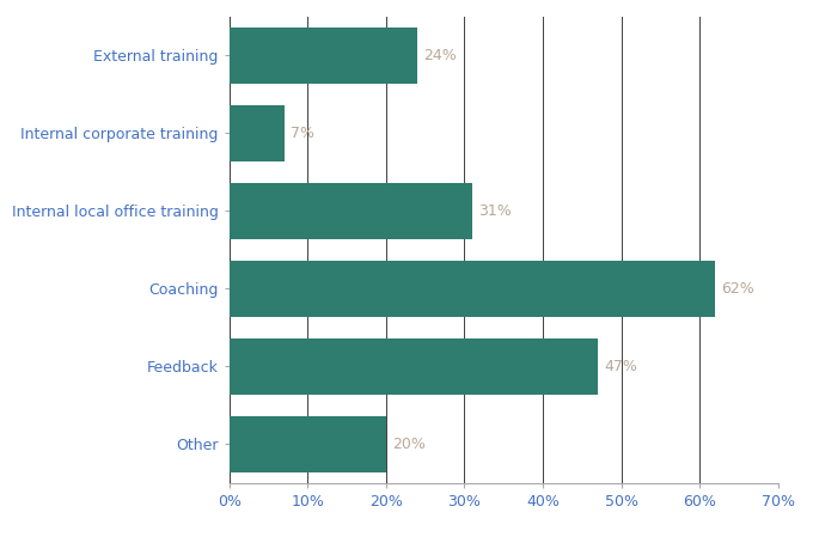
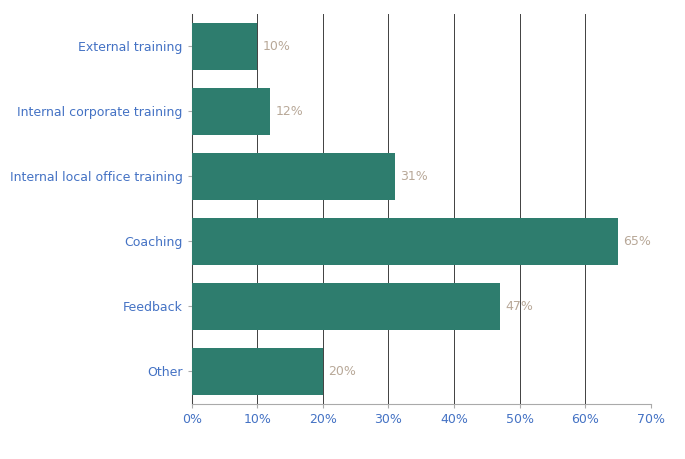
External training: 24% -> 10%
Internal corporate training: 7% -> 12%
Coaching: 62% -> 65%
